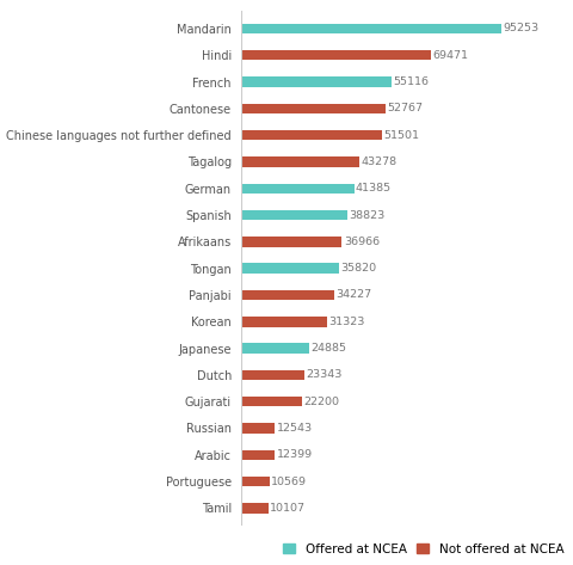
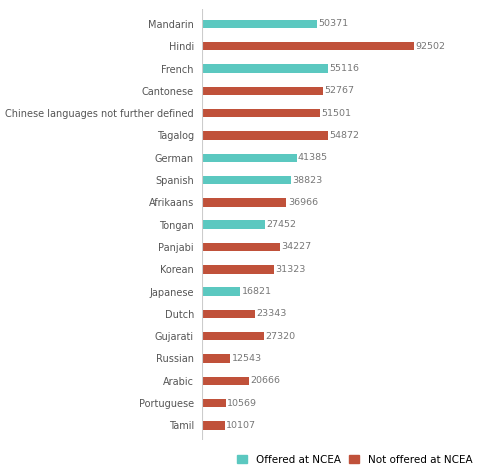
Mandarin: 95253 -> 50371
Hindi: 69471 -> 92502
Tagalog: 43278 -> 54872
Tongan: 35820 -> 27452
Japanese: 24885 -> 16821
Gujarati: 22200 -> 27320
Arabic: 12399 -> 20666
